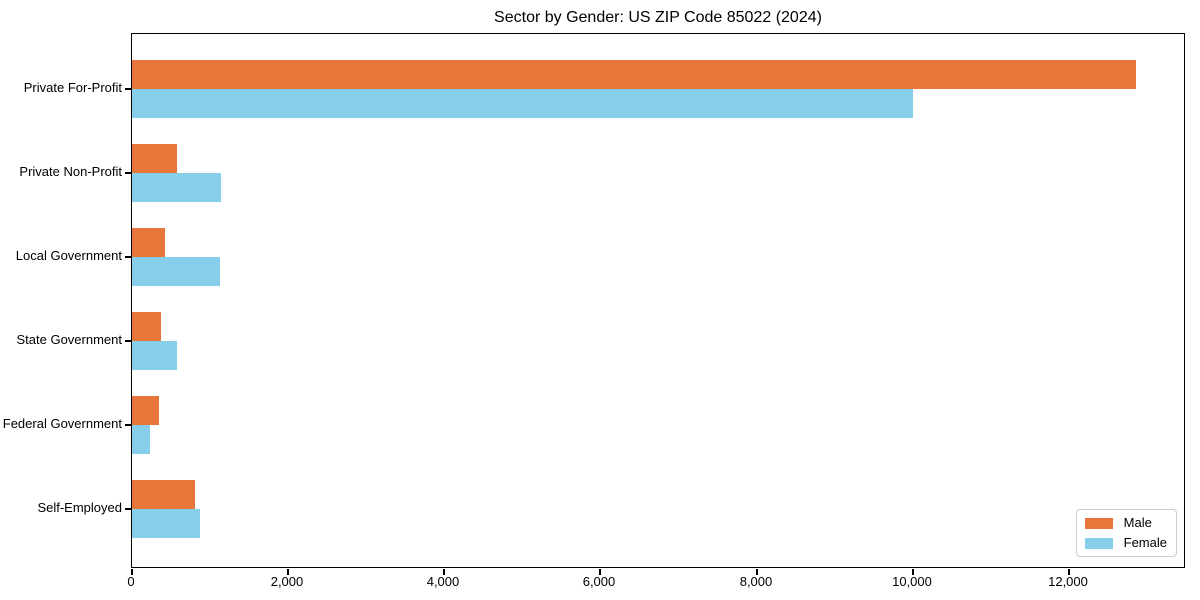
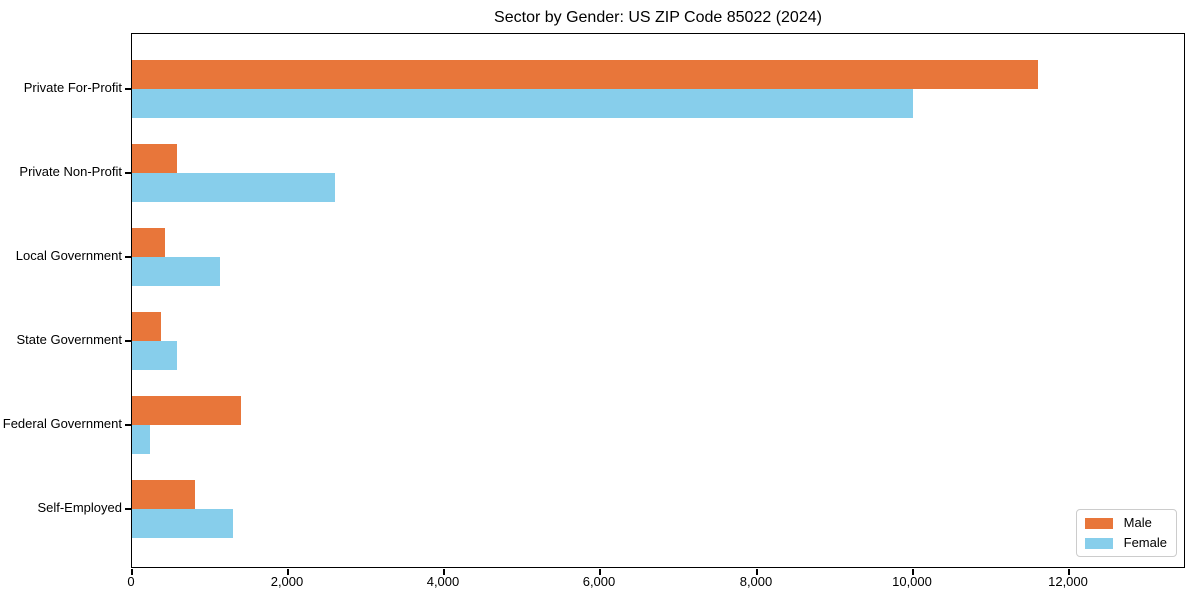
Male/Private For-Profit: 12900 -> 11600
Female/Private Non-Profit: 1100 -> 2600
Male/Federal Government: 400 -> 1400
Female/Self-Employed: 900 -> 1300
